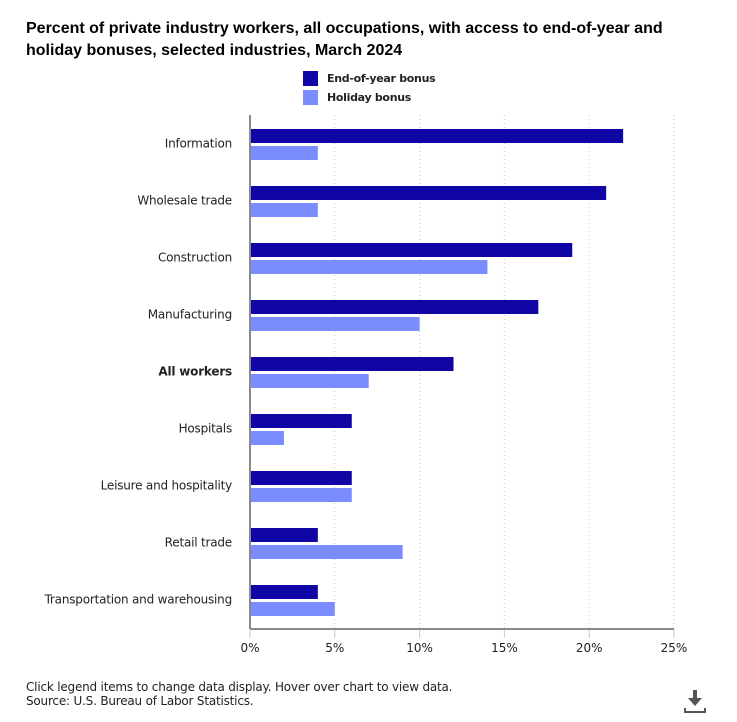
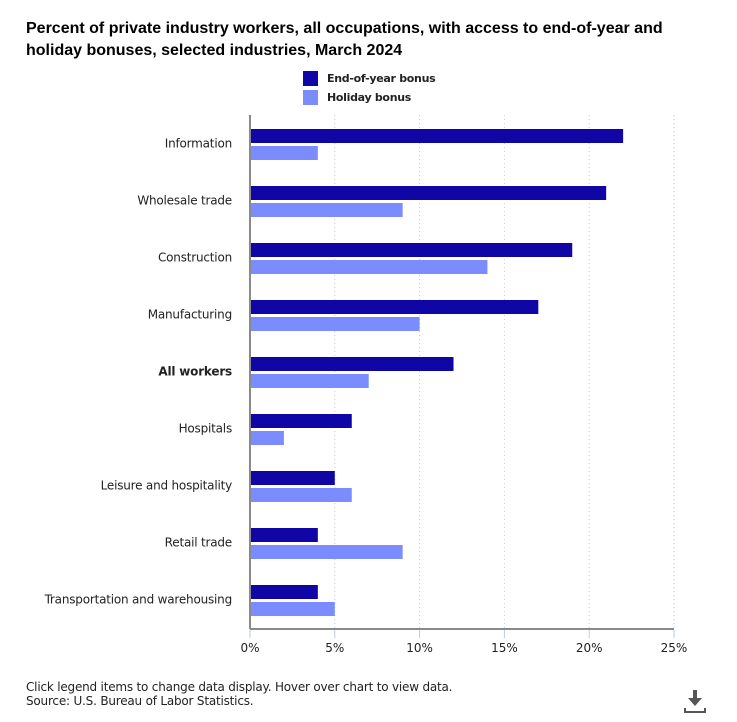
Holiday bonus/Wholesale trade: 4% -> 9%
End-of-year bonus/Leisure and hospitality: 6% -> 5%
